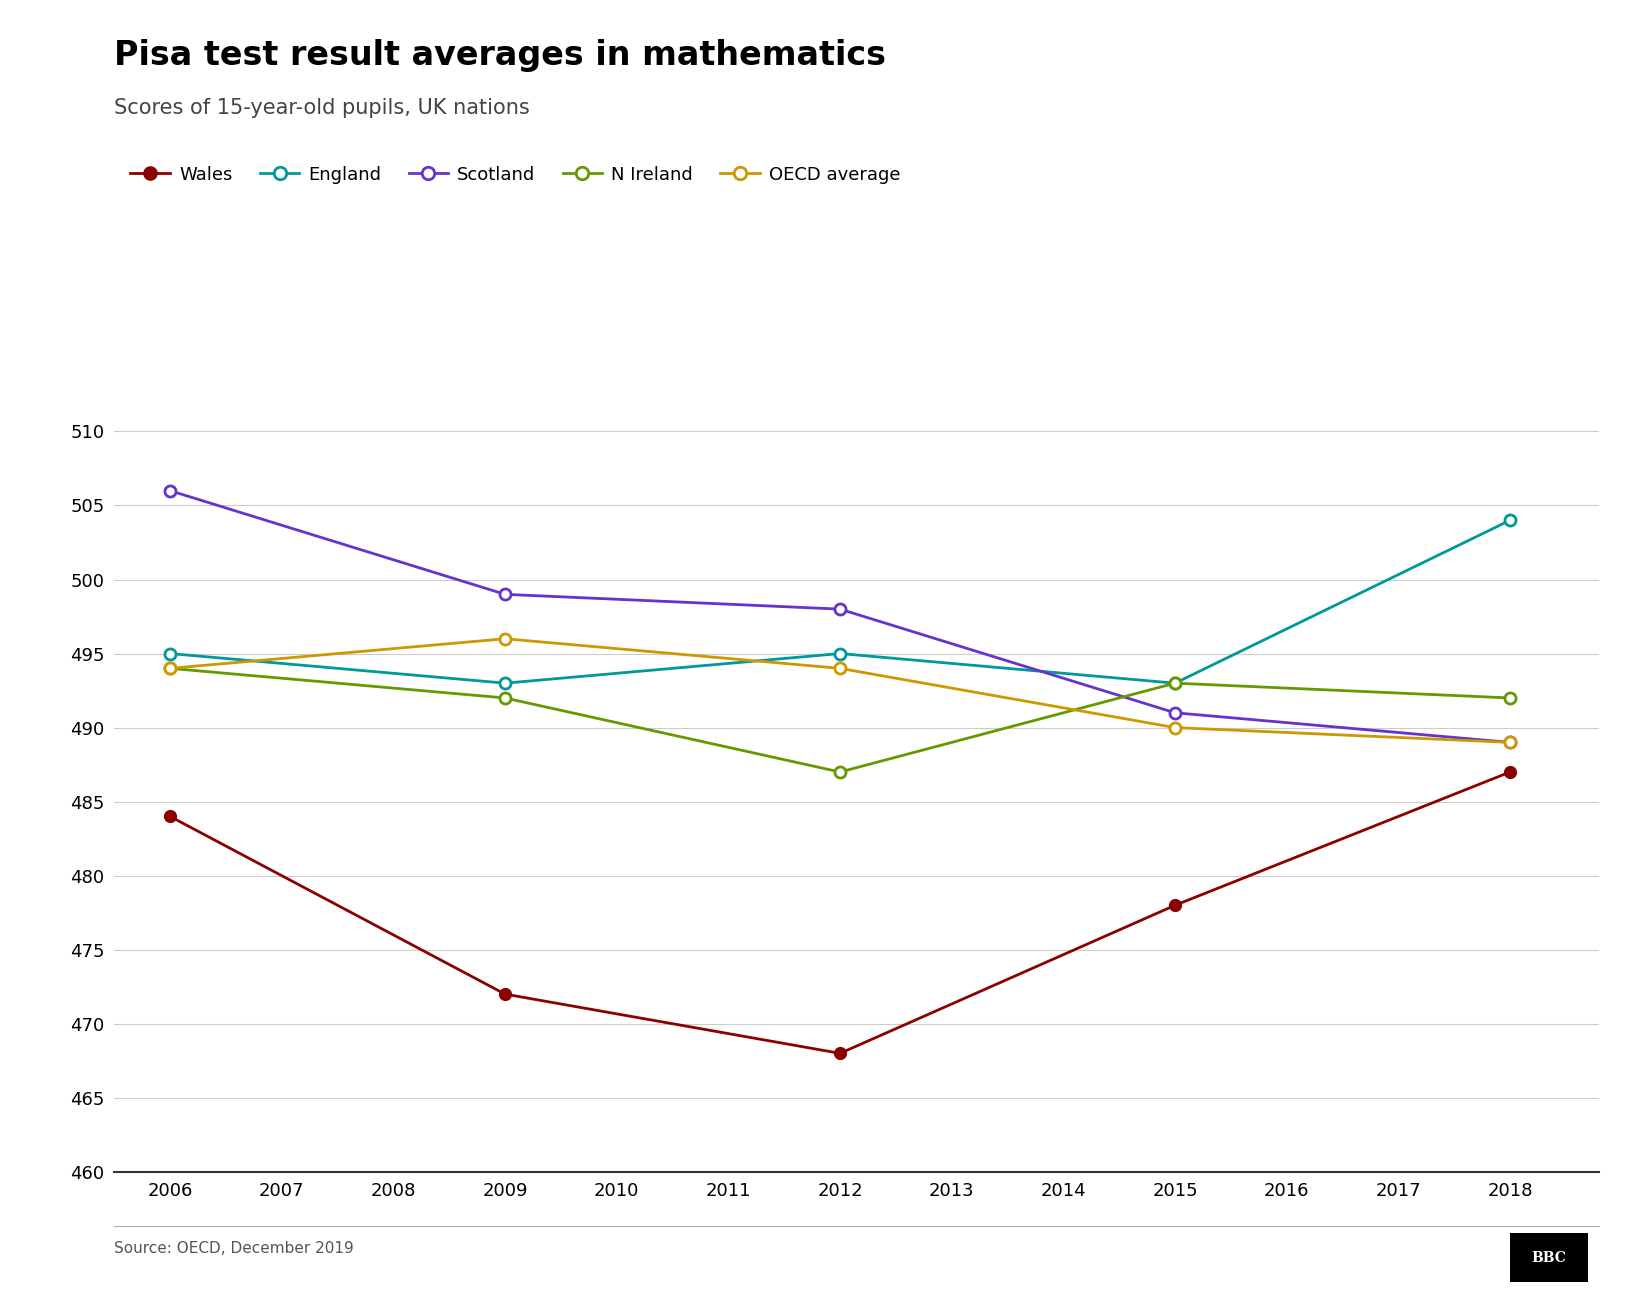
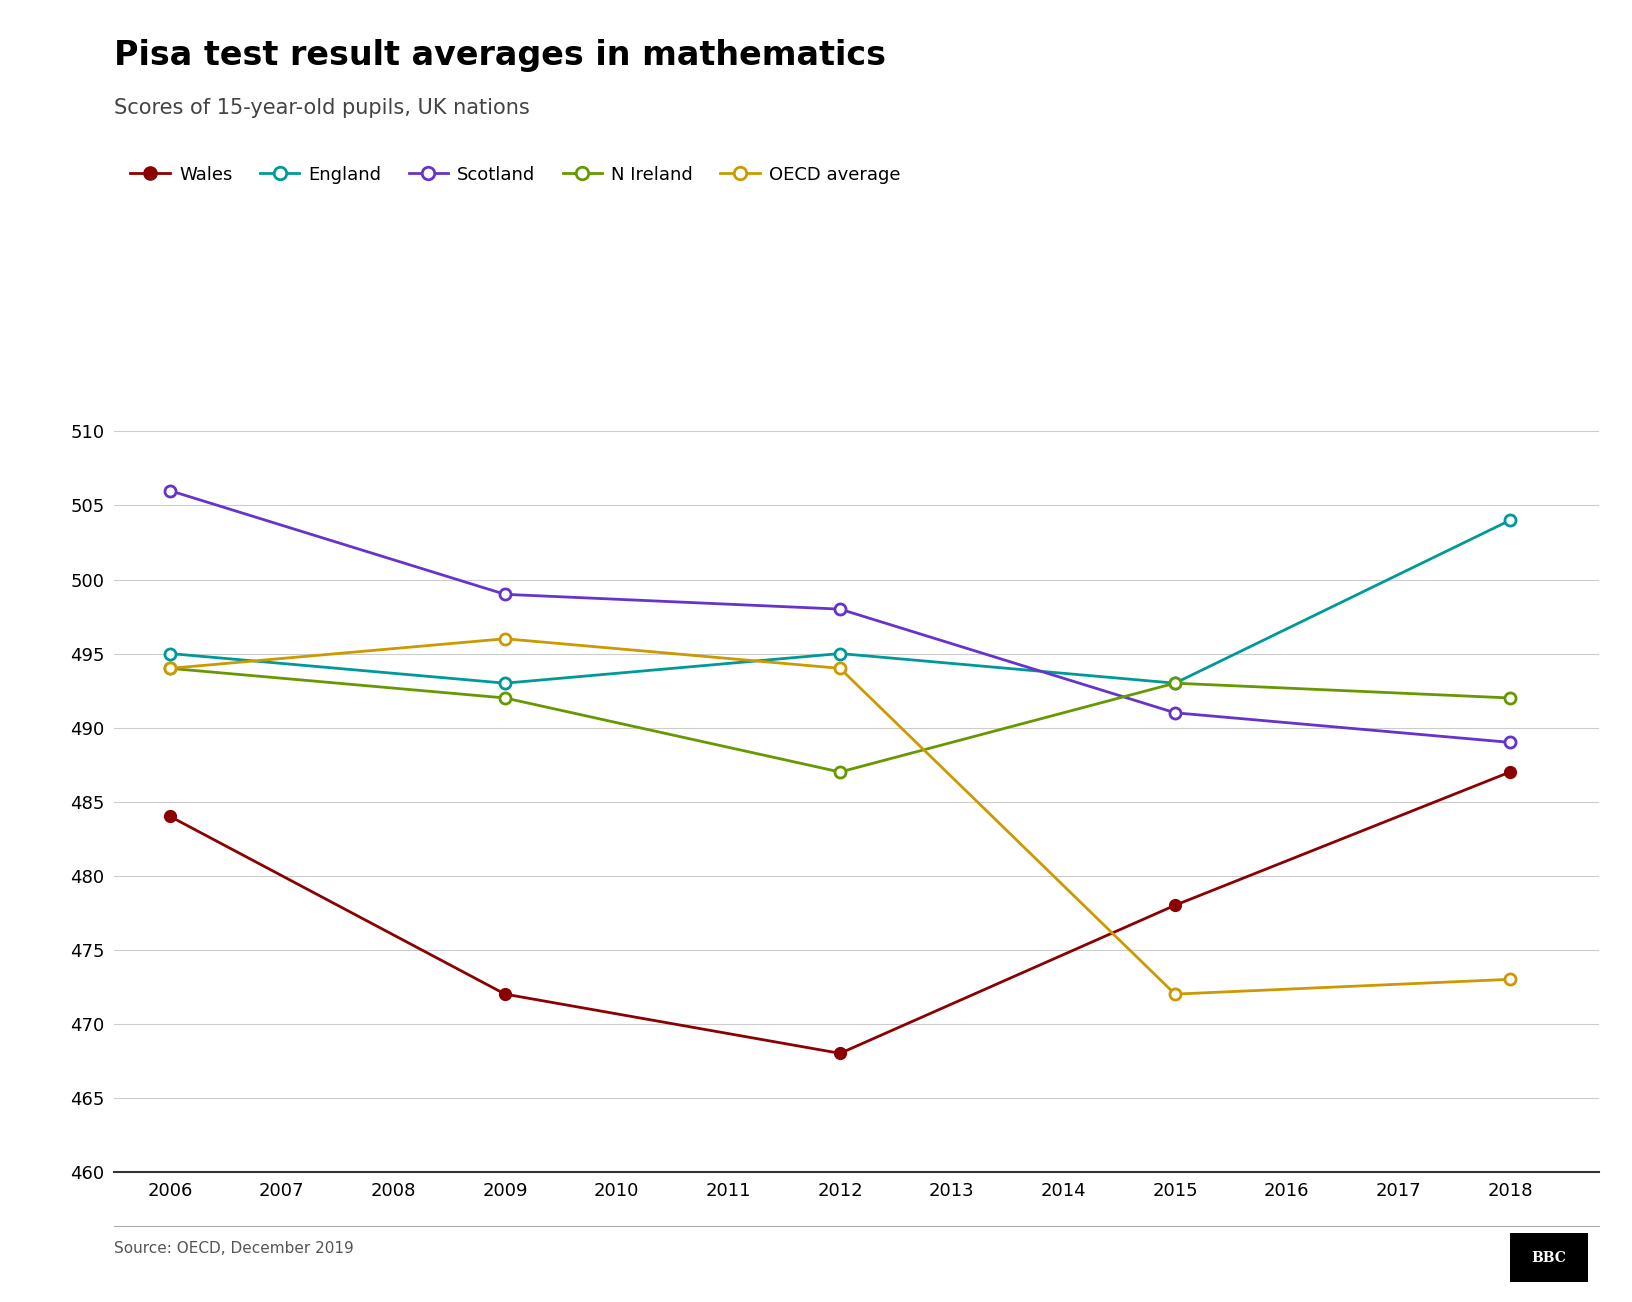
OECD average/2015: 490 -> 472
OECD average/2018: 489 -> 473
